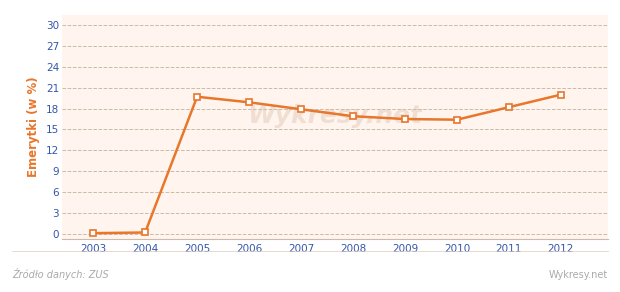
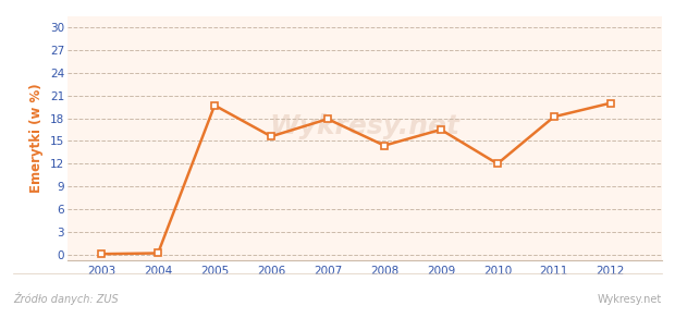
2006: 18.9 -> 15.6
2008: 16.9 -> 14.4
2010: 16.4 -> 12.0
